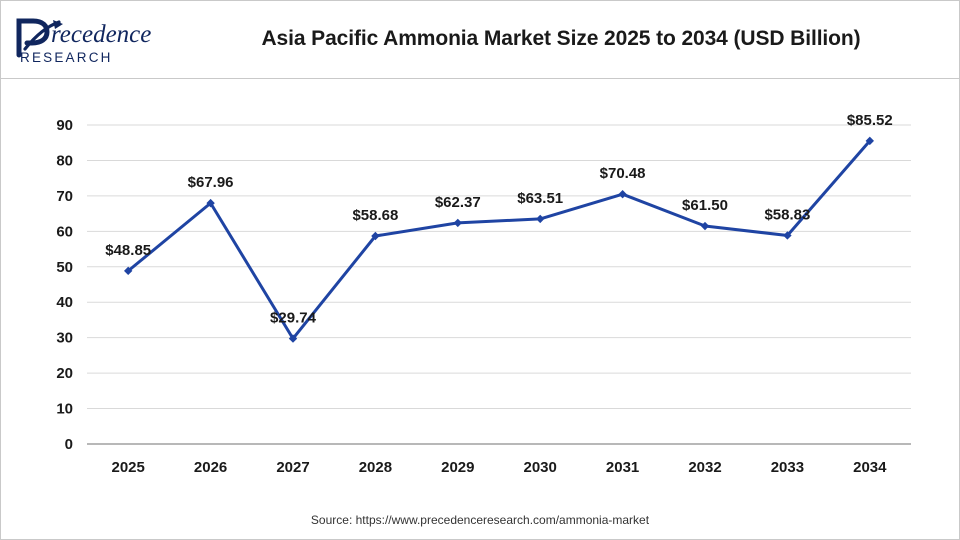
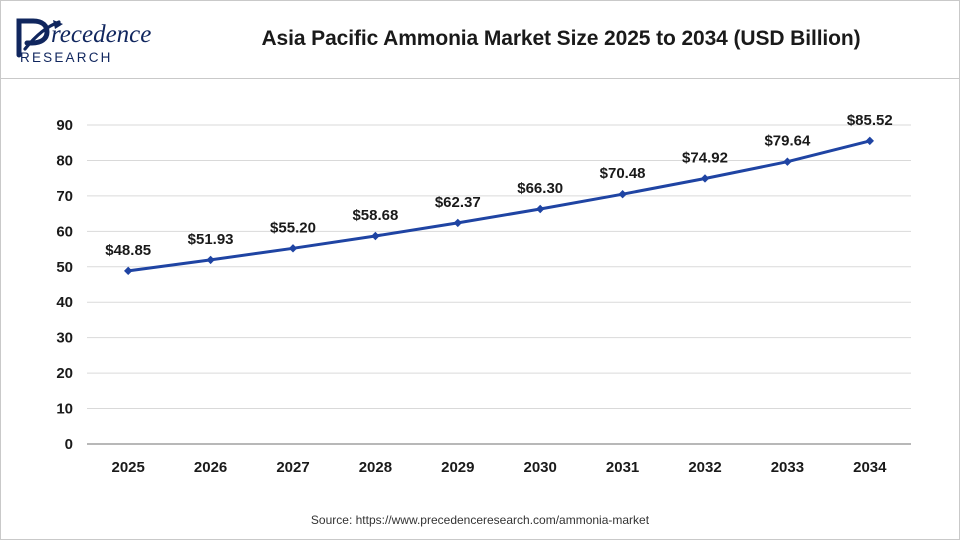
2026: $67.96 -> $51.93
2027: $29.74 -> $55.20
2030: $63.51 -> $66.30
2032: $61.50 -> $74.92
2033: $58.83 -> $79.64
